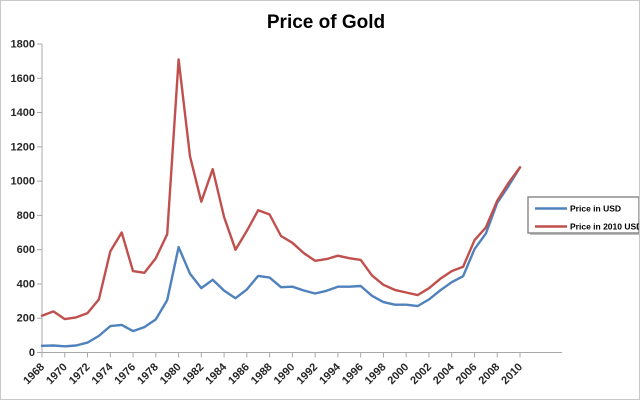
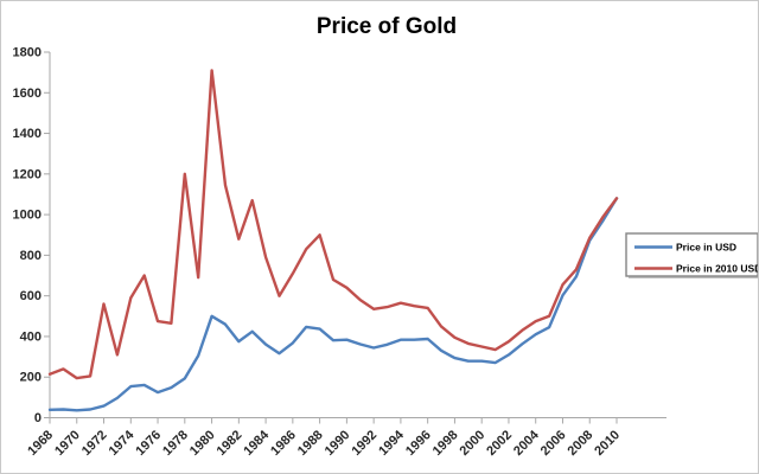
Price in 2010 USD/1972: 230 -> 560
Price in 2010 USD/1978: 550 -> 1200
Price in USD/1980: 620 -> 500
Price in 2010 USD/1988: 800 -> 900
